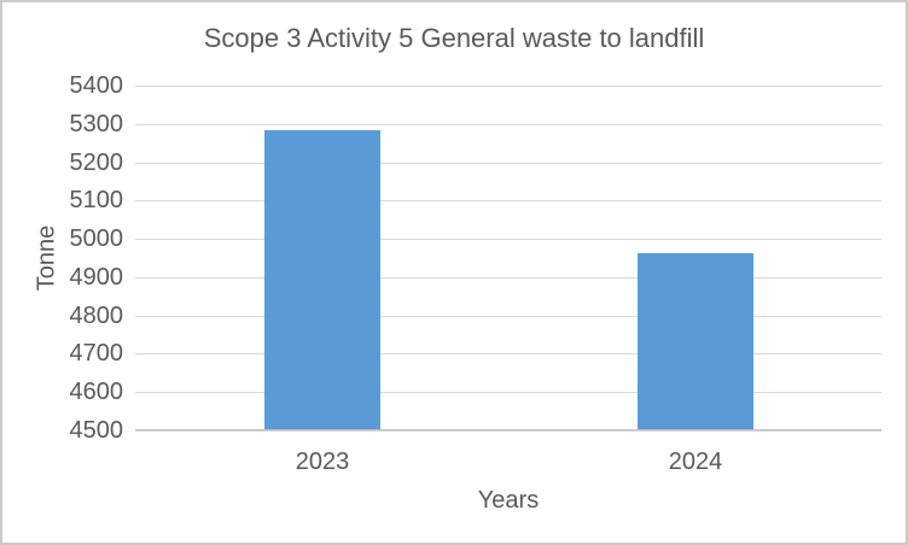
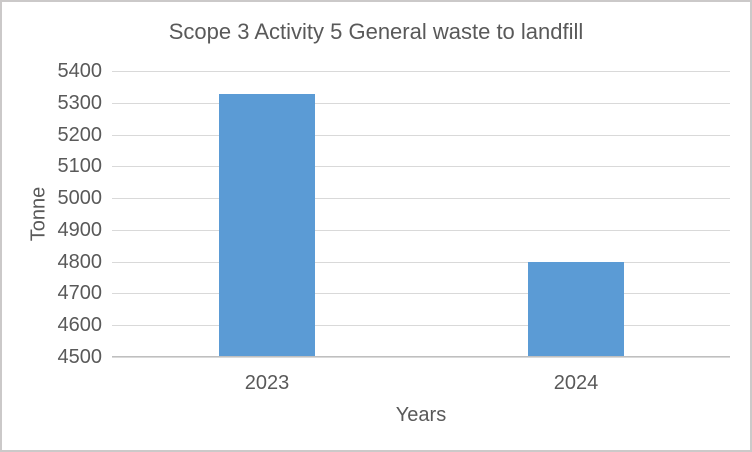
2023: 5280 -> 5320
2024: 4960 -> 4800
